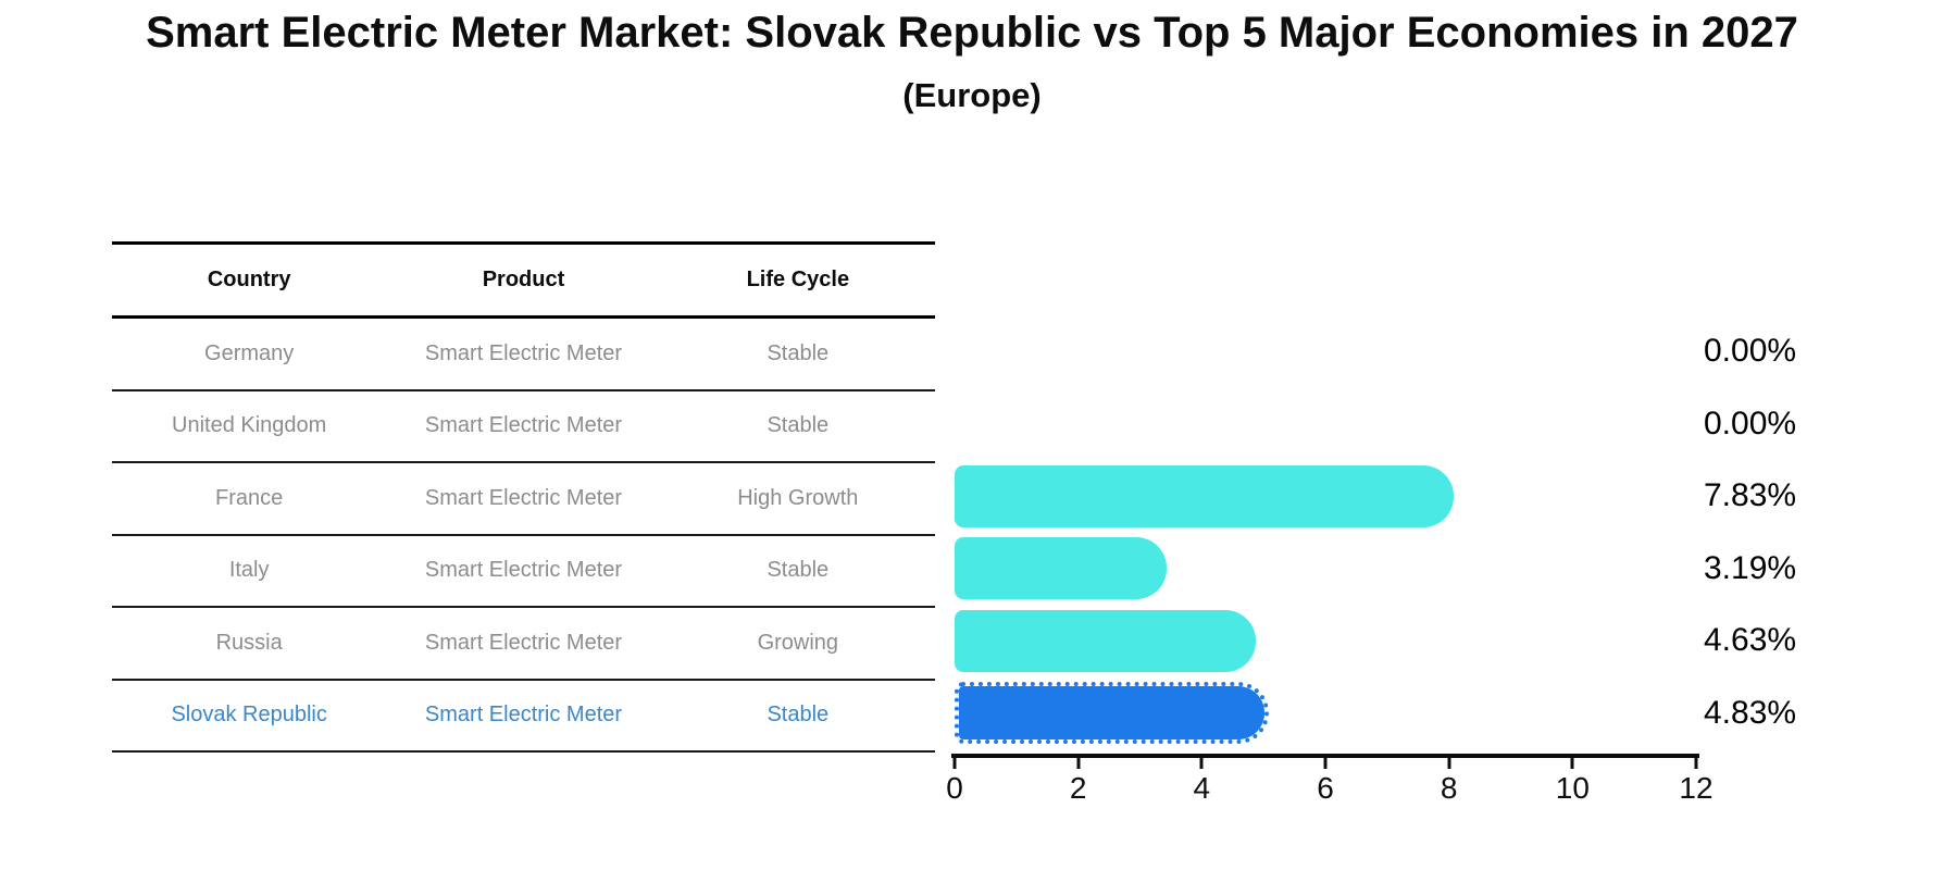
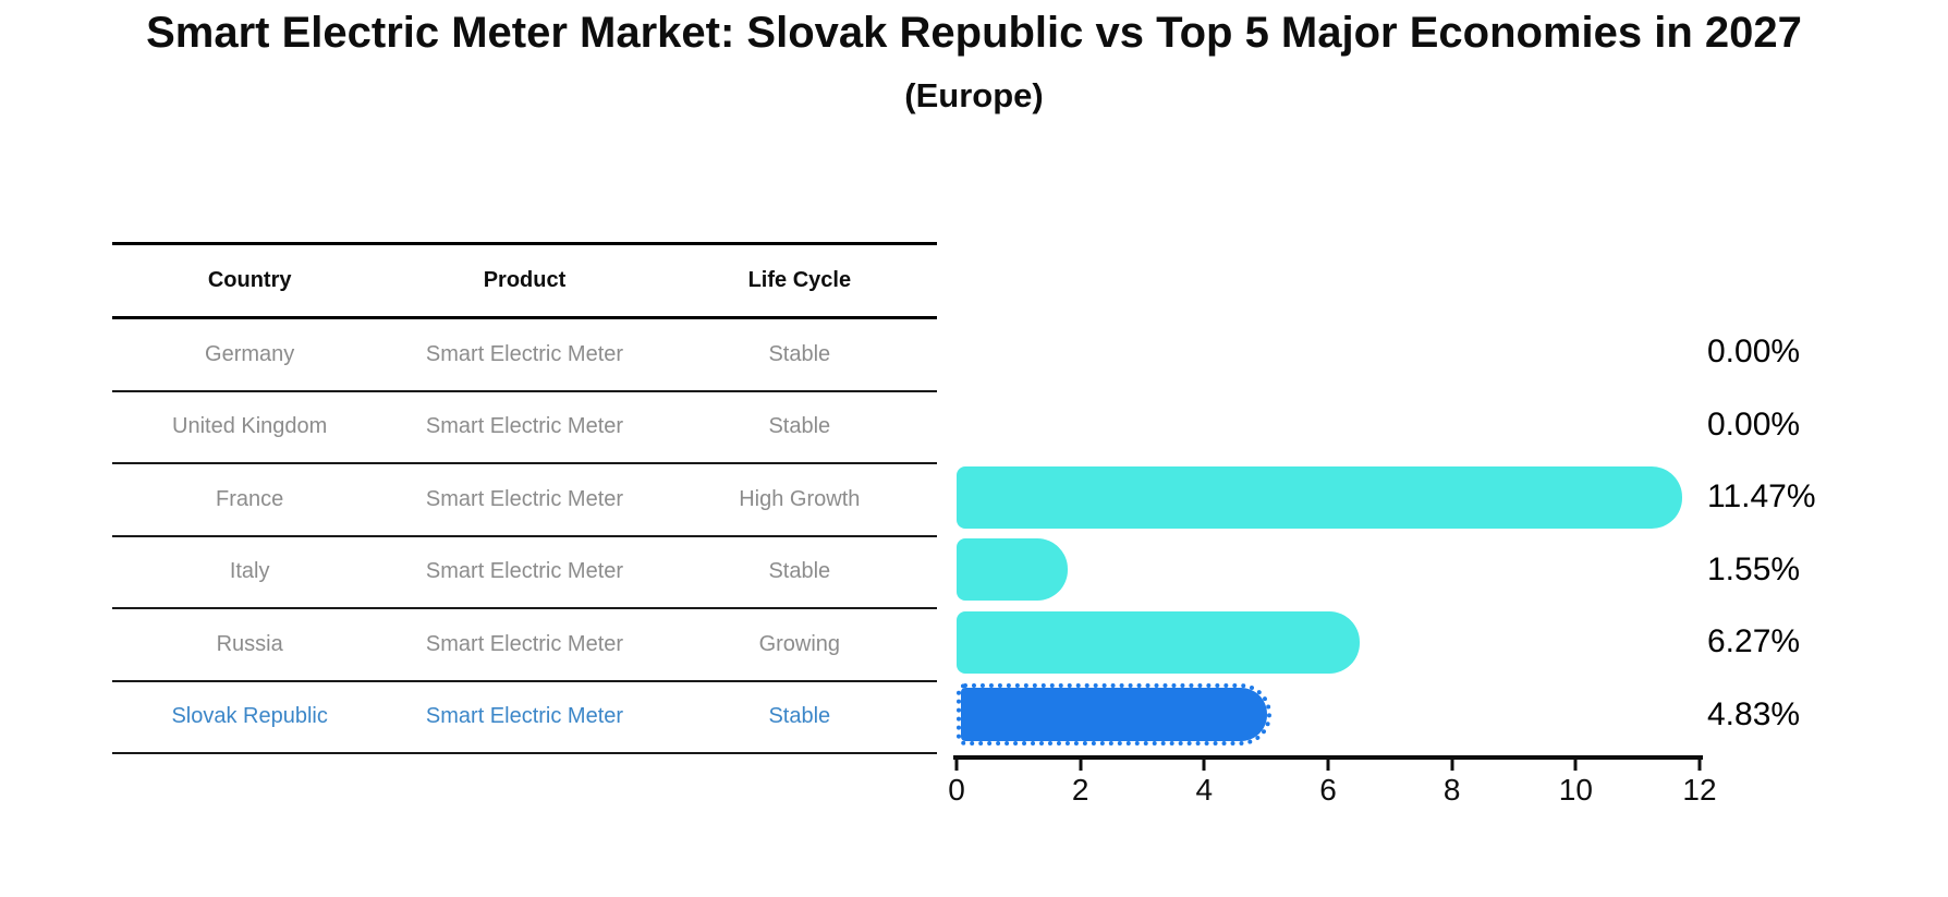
France: 7.83% -> 11.47%
Italy: 3.19% -> 1.55%
Russia: 4.63% -> 6.27%
